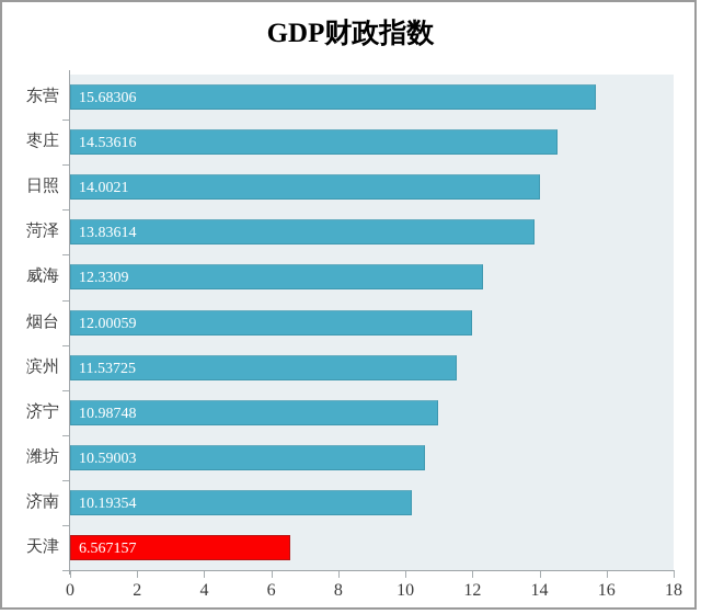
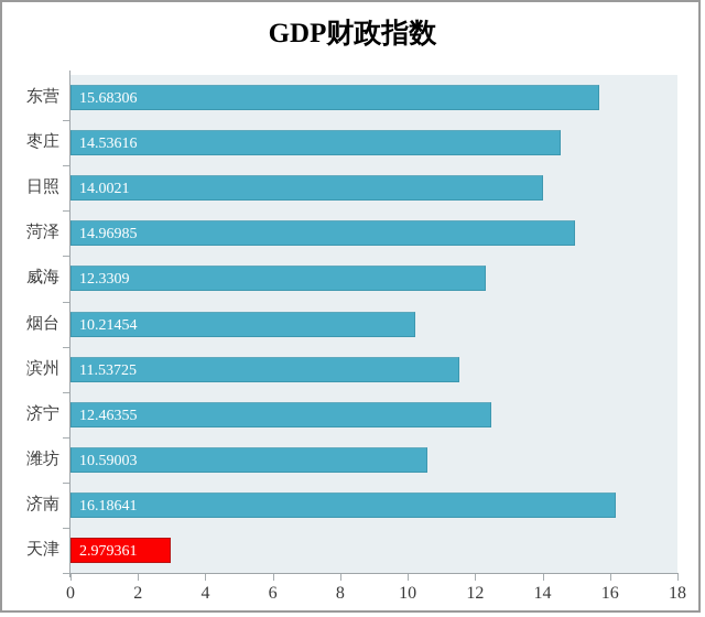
菏泽: 13.83614 -> 14.96985
烟台: 12.00059 -> 10.21454
济宁: 10.98748 -> 12.46355
济南: 10.19354 -> 16.18641
天津: 6.567157 -> 2.979361
